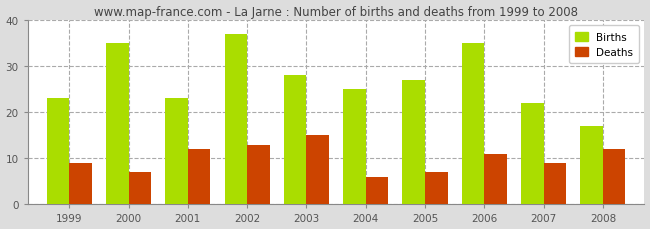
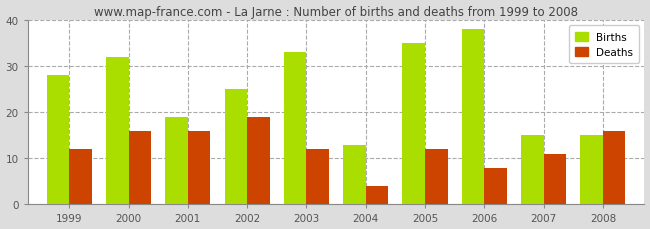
Births/1999: 23 -> 28
Deaths/1999: 9 -> 12
Births/2000: 35 -> 32
Deaths/2000: 7 -> 16
Births/2001: 23 -> 19
Deaths/2001: 12 -> 16
Births/2002: 37 -> 25
Deaths/2002: 13 -> 19
Births/2003: 28 -> 33
Deaths/2003: 15 -> 12
Births/2004: 25 -> 13
Deaths/2004: 6 -> 4
Births/2005: 27 -> 35
Deaths/2005: 7 -> 12
Births/2006: 35 -> 38
Deaths/2006: 11 -> 8
Births/2007: 22 -> 15
Deaths/2007: 9 -> 11
Births/2008: 17 -> 15
Deaths/2008: 12 -> 16
